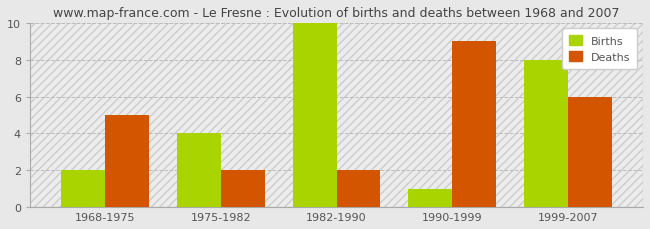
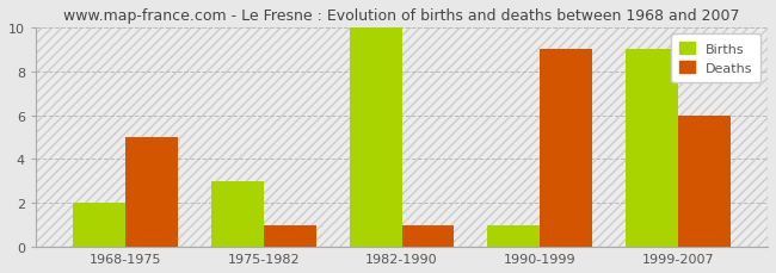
Births/1975-1982: 4 -> 3
Deaths/1975-1982: 2 -> 1
Deaths/1982-1990: 2 -> 1
Births/1999-2007: 8 -> 9
